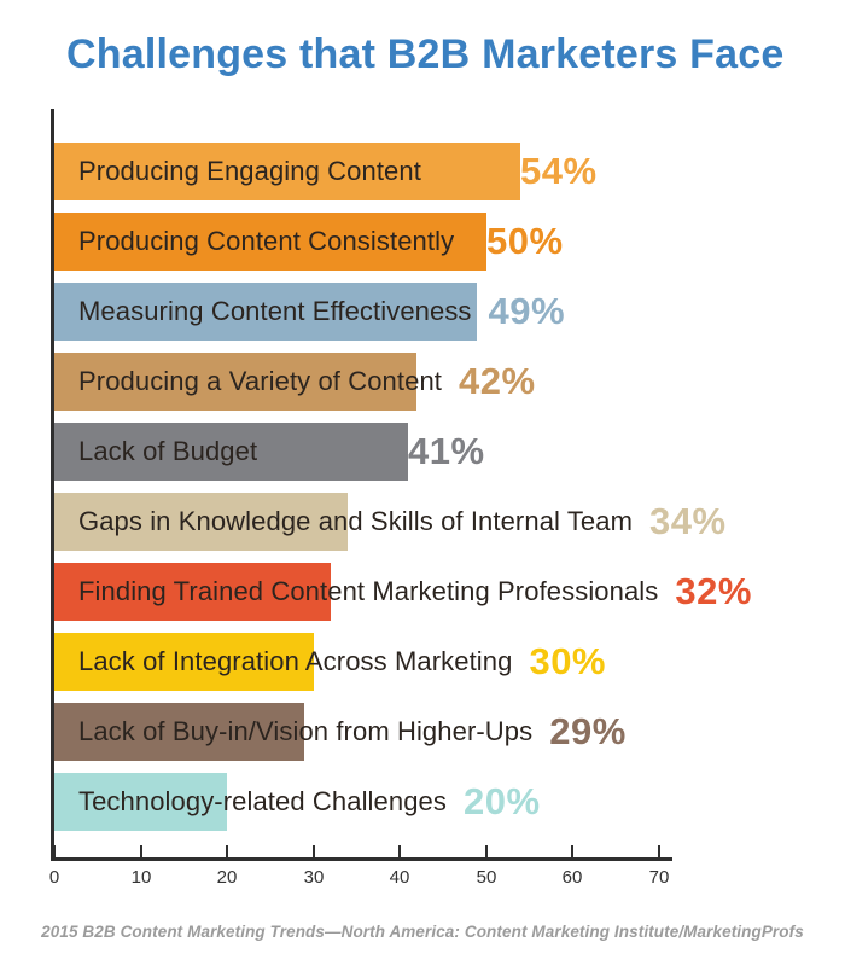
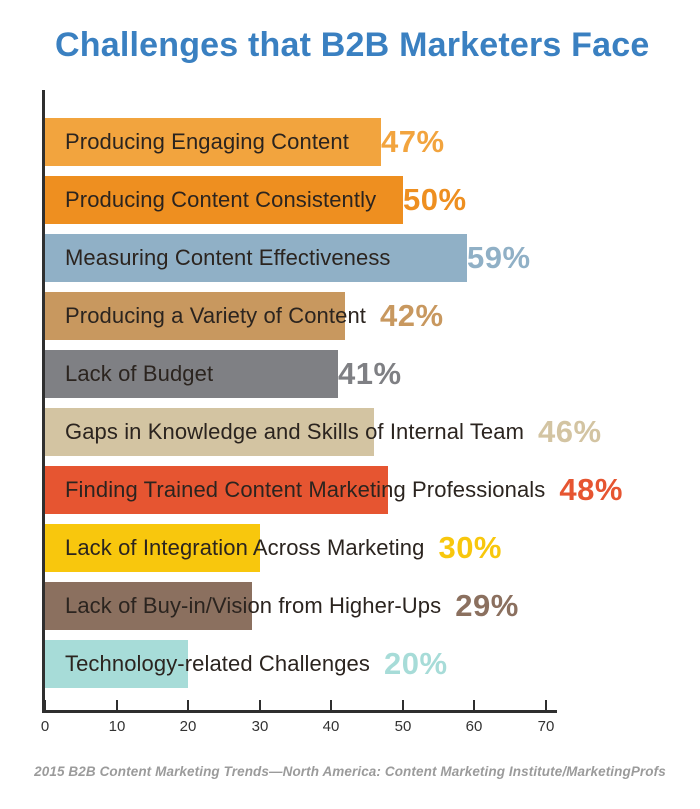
Producing Engaging Content: 54% -> 47%
Measuring Content Effectiveness: 49% -> 59%
Gaps in Knowledge and Skills of Internal Team: 34% -> 46%
Finding Trained Content Marketing Professionals: 32% -> 48%
